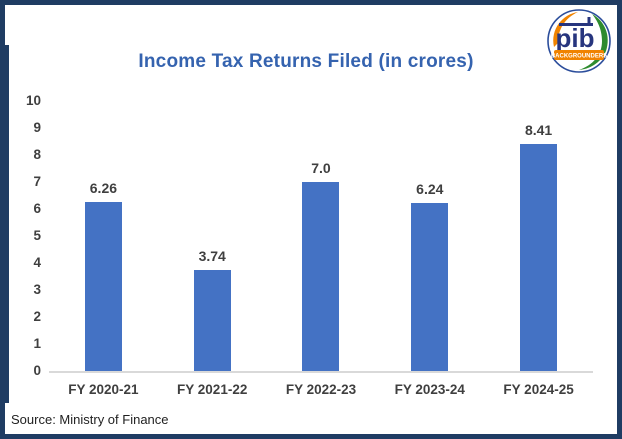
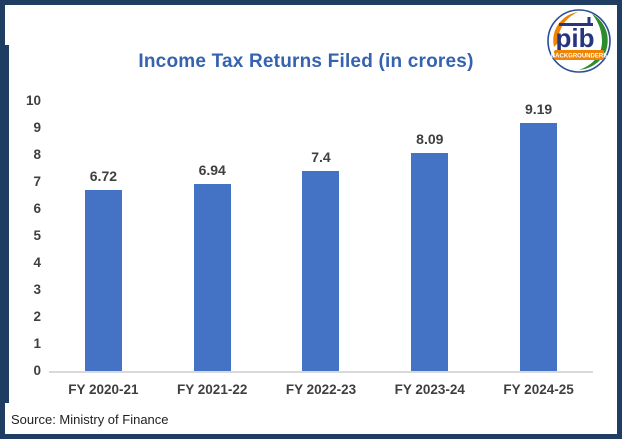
FY 2020-21: 6.26 -> 6.72
FY 2021-22: 3.74 -> 6.94
FY 2022-23: 7.0 -> 7.4
FY 2023-24: 6.24 -> 8.09
FY 2024-25: 8.41 -> 9.19
